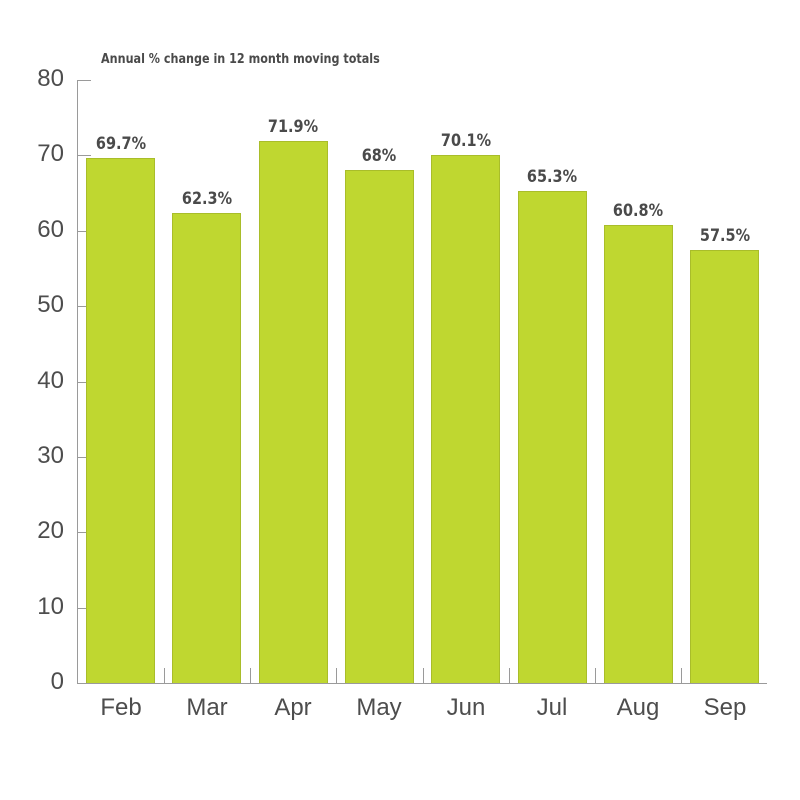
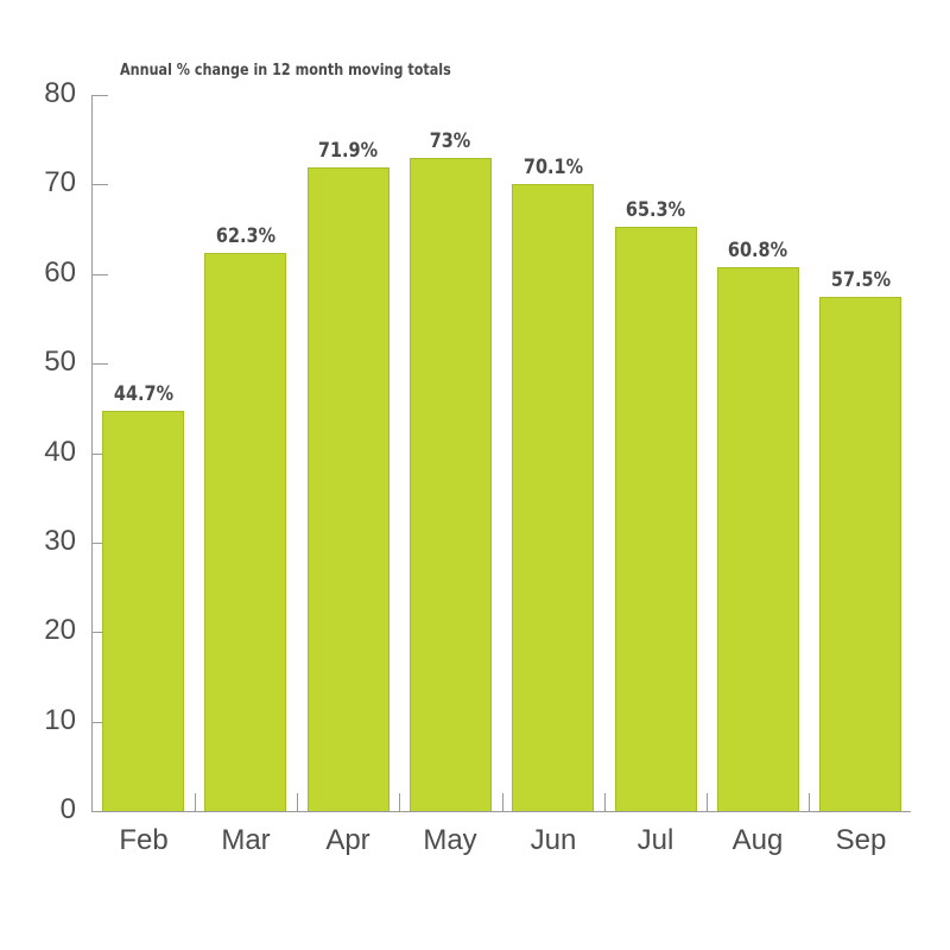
Feb: 69.7% -> 44.7%
May: 68% -> 73%
